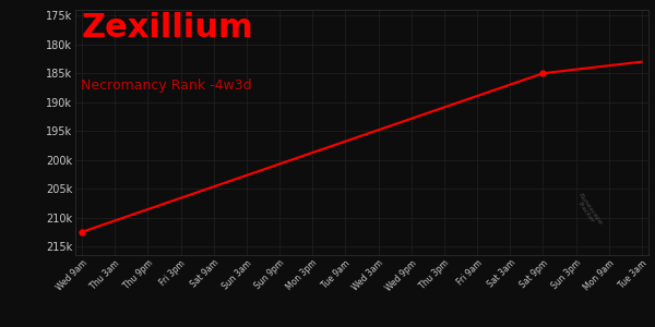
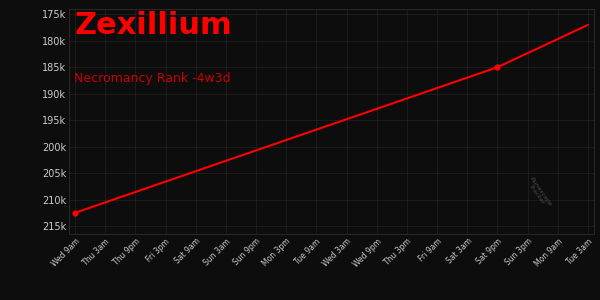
Tue 3am: 183.0k -> 177.0k
